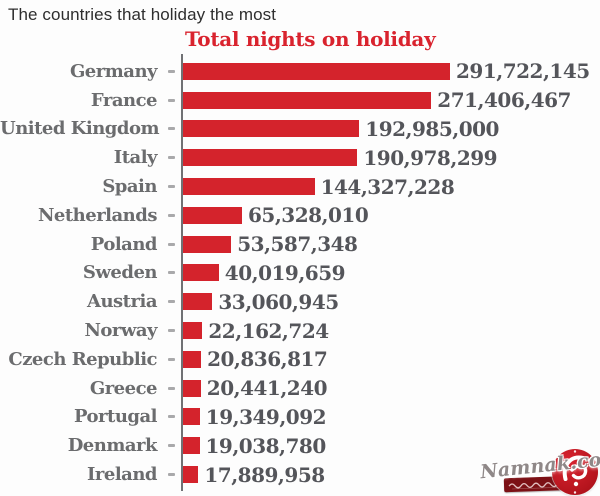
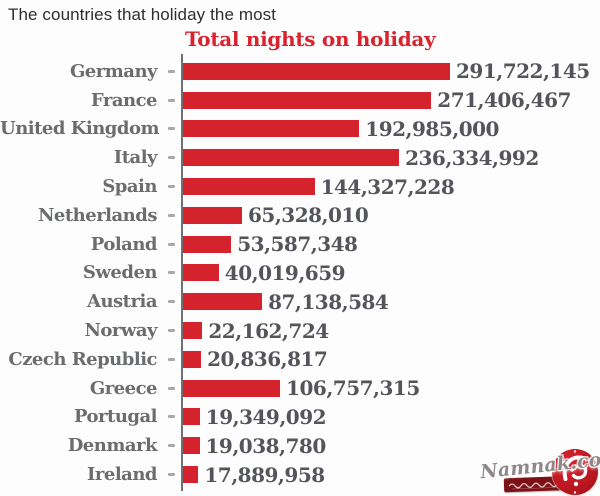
Italy: 190,978,299 -> 236,334,992
Austria: 33,060,945 -> 87,138,584
Greece: 20,441,240 -> 106,757,315
